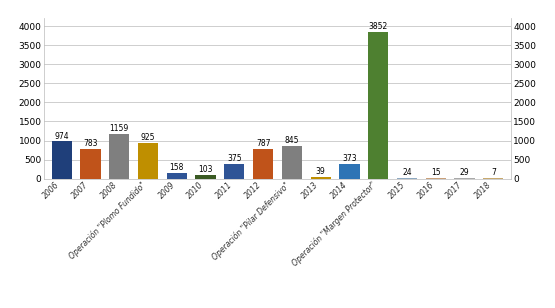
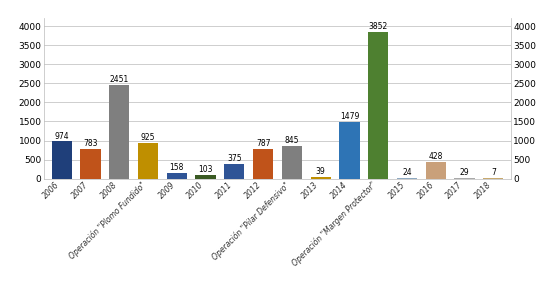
2008: 1159 -> 2451
2014: 373 -> 1479
2016: 15 -> 428
